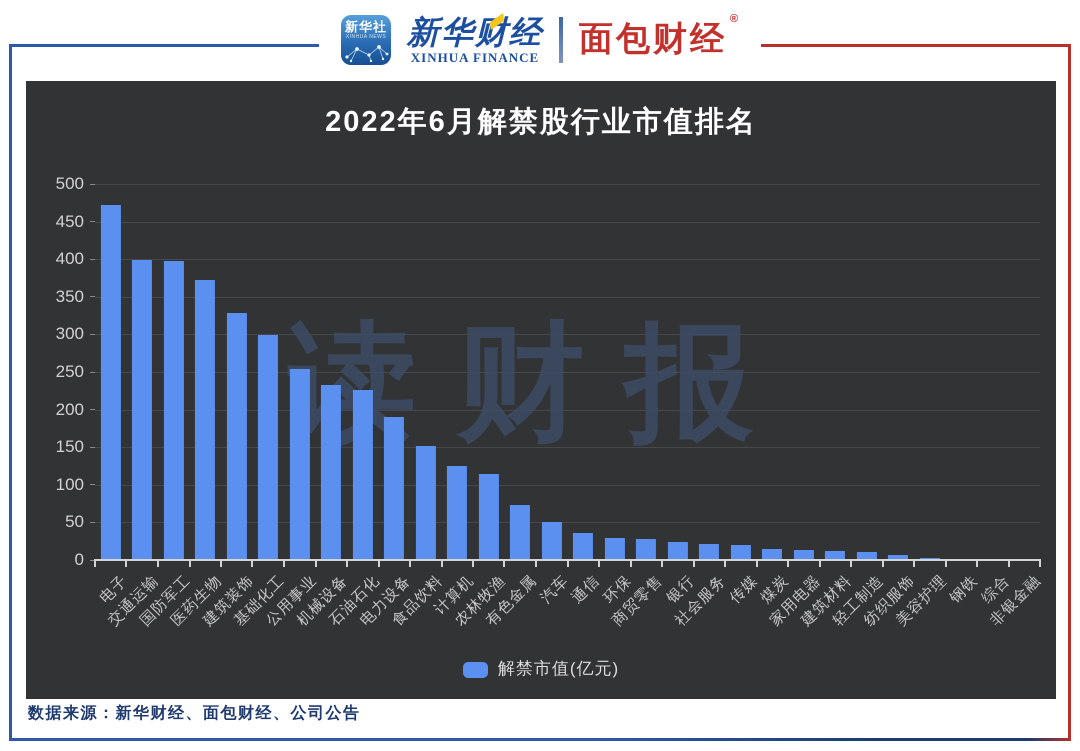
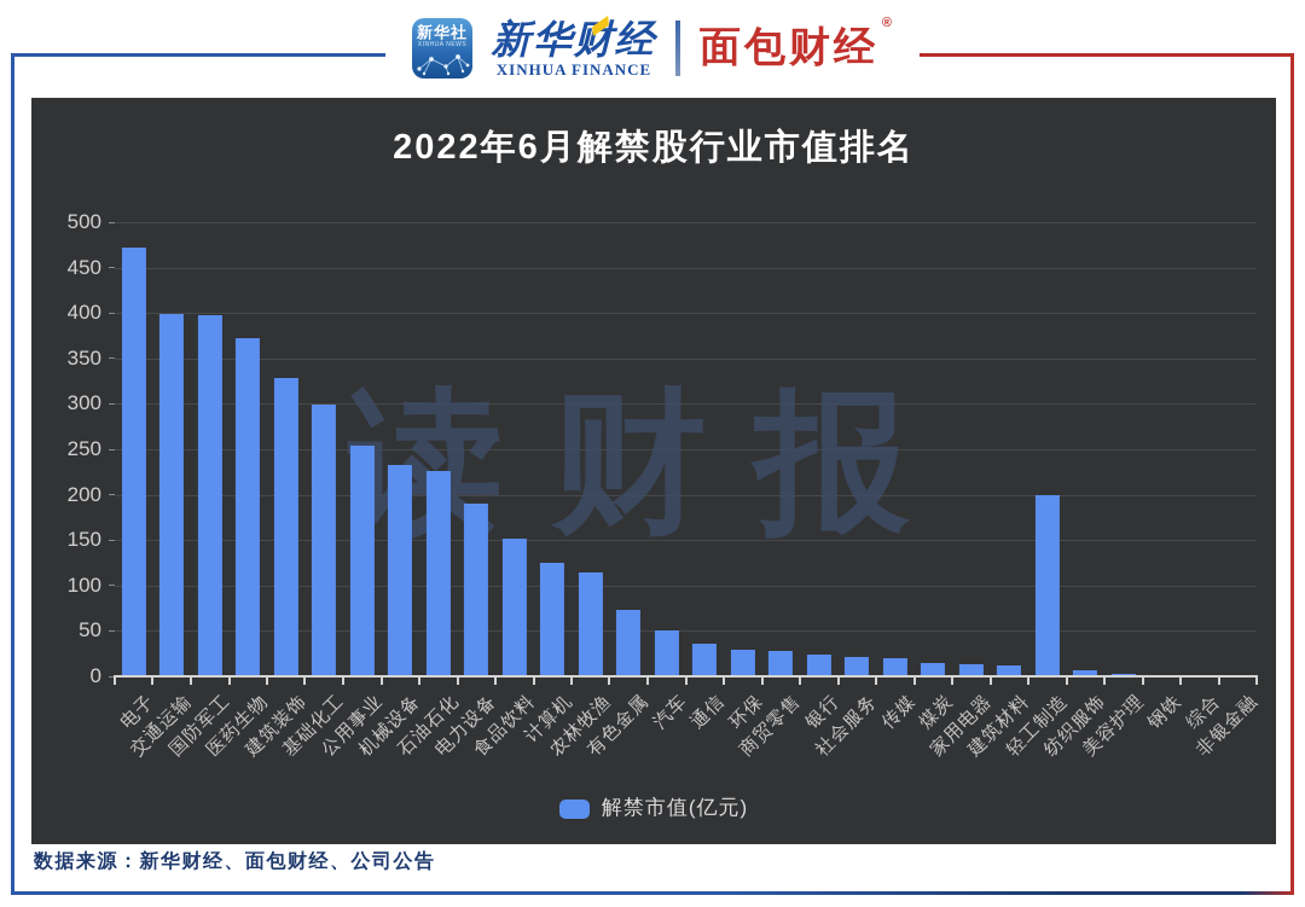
轻工制造: 10 -> 200
